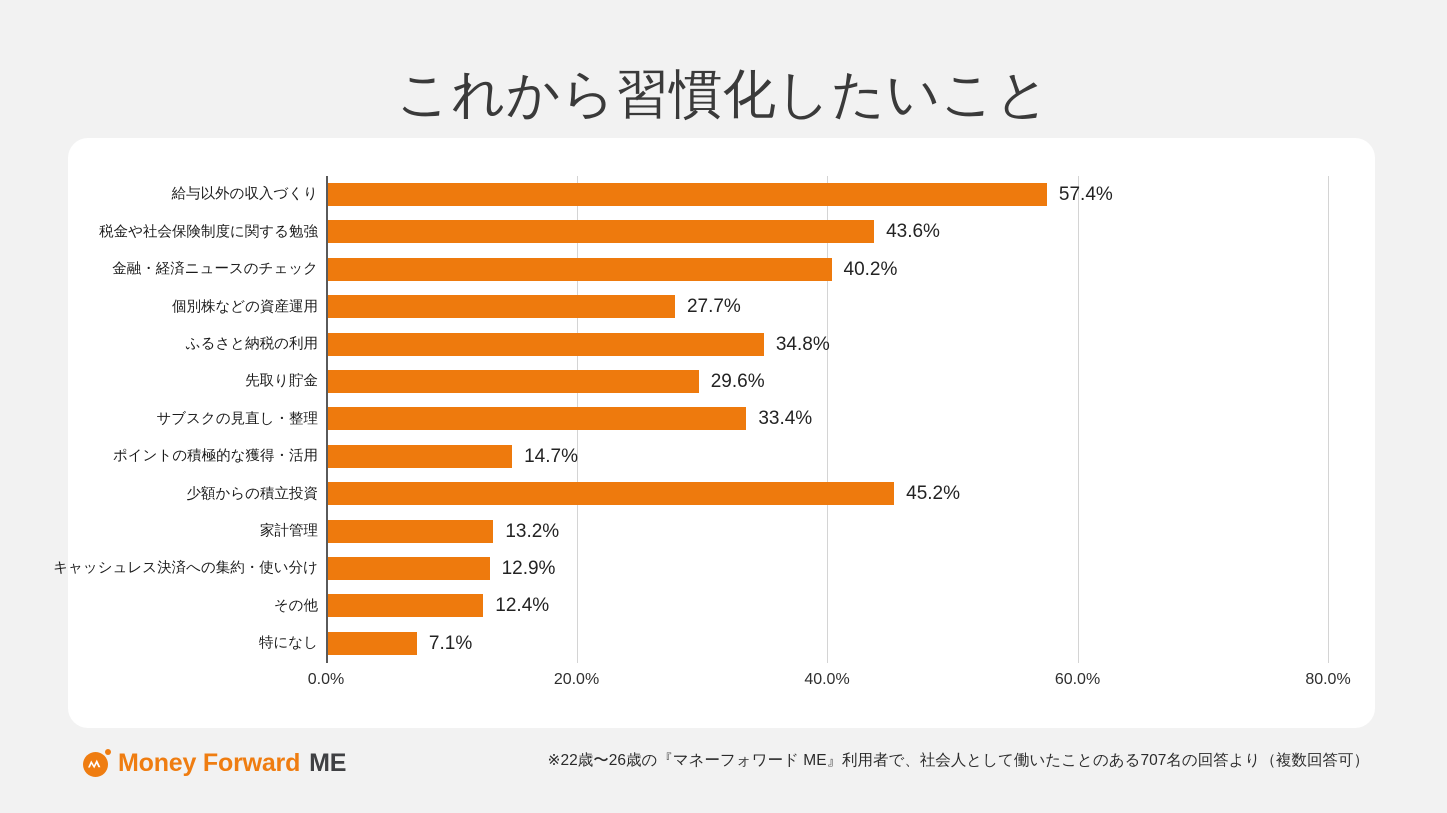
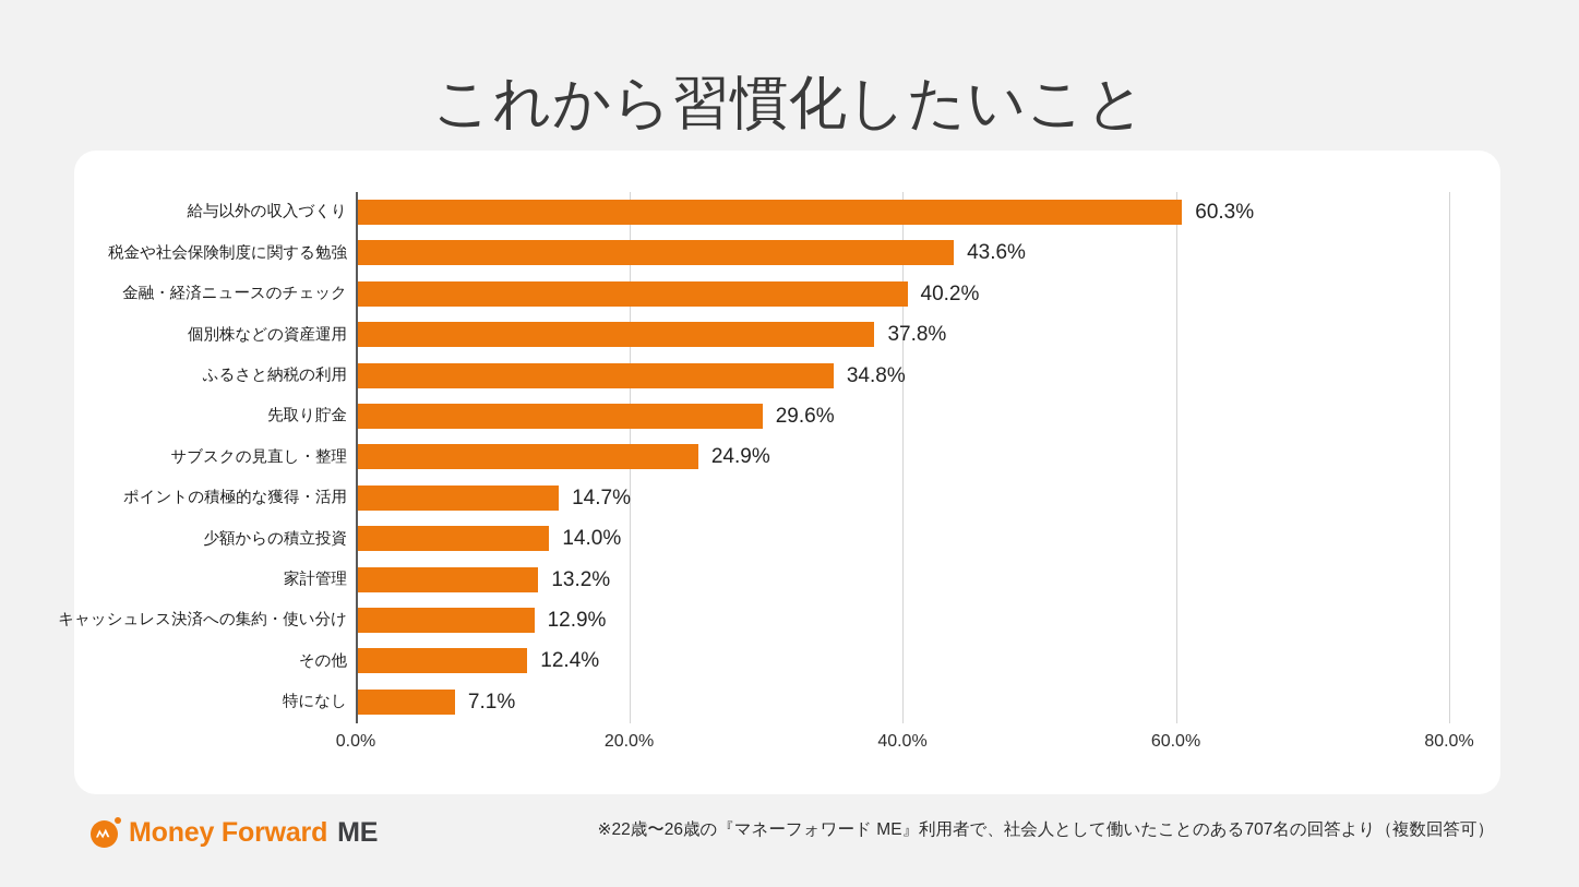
給与以外の収入づくり: 57.4% -> 60.3%
個別株などの資産運用: 27.7% -> 37.8%
サブスクの見直し・整理: 33.4% -> 24.9%
少額からの積立投資: 45.2% -> 14.0%
